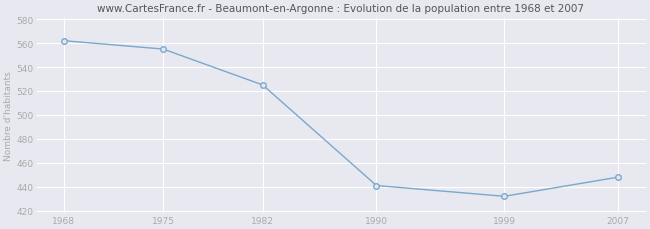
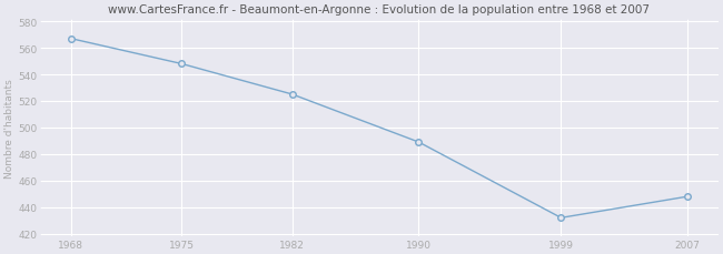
1968: 562 -> 567
1975: 555 -> 548
1990: 441 -> 489
